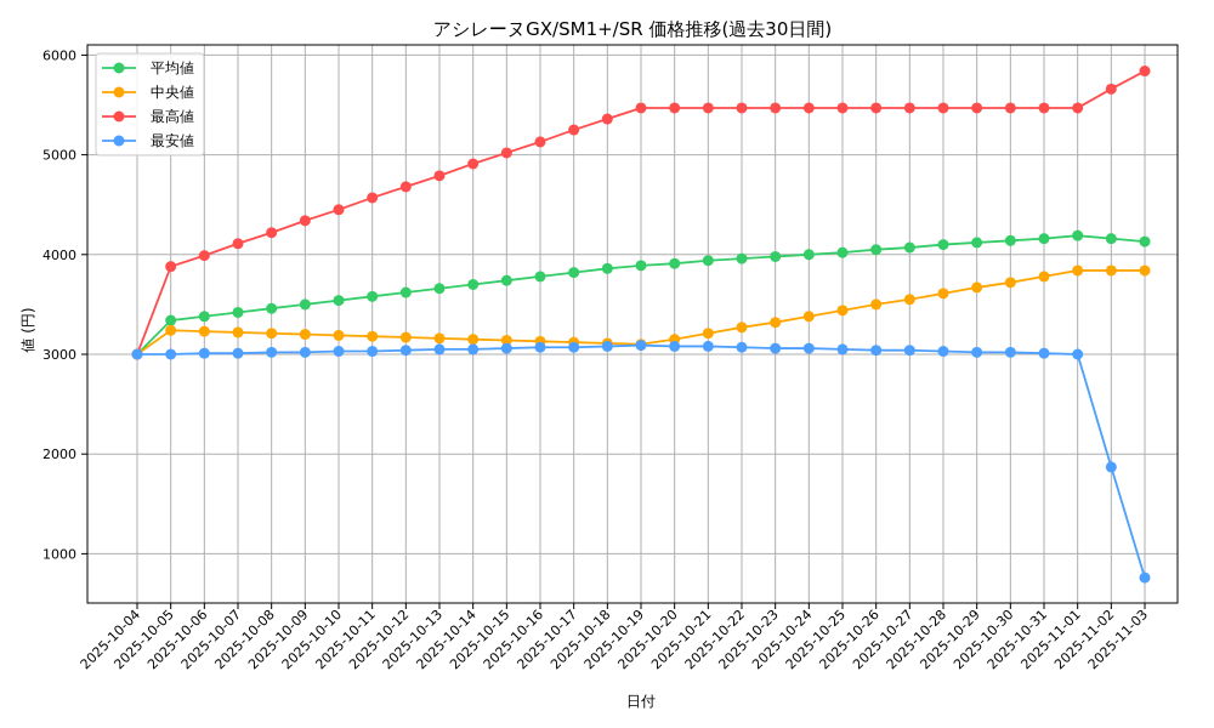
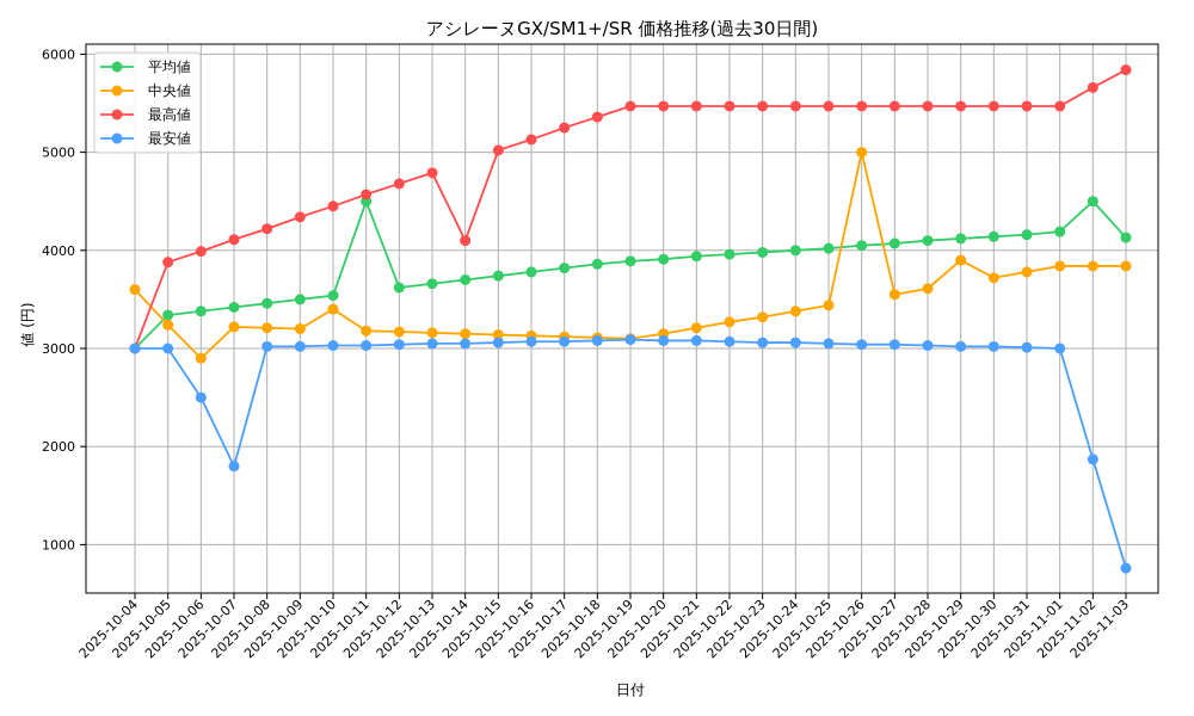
中央値/2025-10-04: 3000 -> 3600
中央値/2025-10-06: 3200 -> 2900
最安値/2025-10-06: 3000 -> 2500
最安値/2025-10-07: 3000 -> 1800
中央値/2025-10-10: 3200 -> 3400
平均値/2025-10-11: 3600 -> 4500
最高値/2025-10-14: 4900 -> 4100
中央値/2025-10-26: 3500 -> 5000
中央値/2025-10-29: 3700 -> 3900
平均値/2025-11-02: 4200 -> 4500
